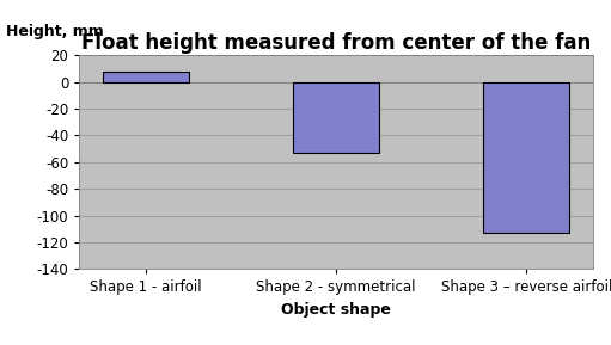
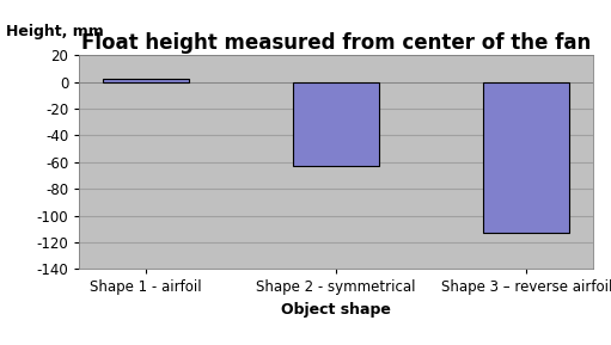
Shape 1 - airfoil: 8 -> 2
Shape 2 - symmetrical: -53 -> -63
